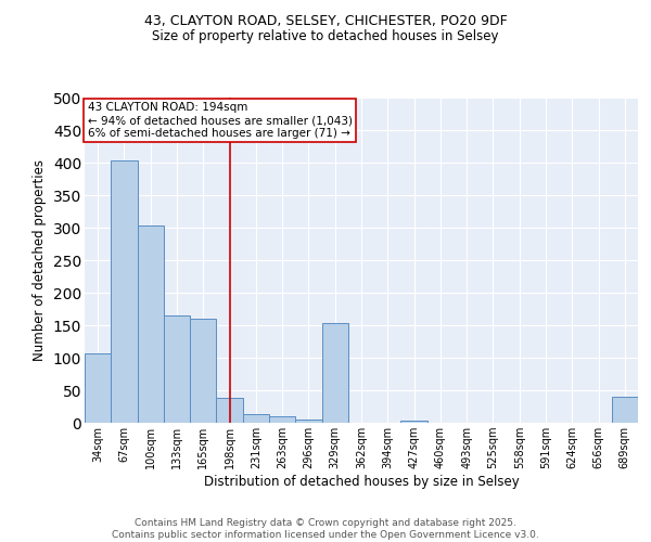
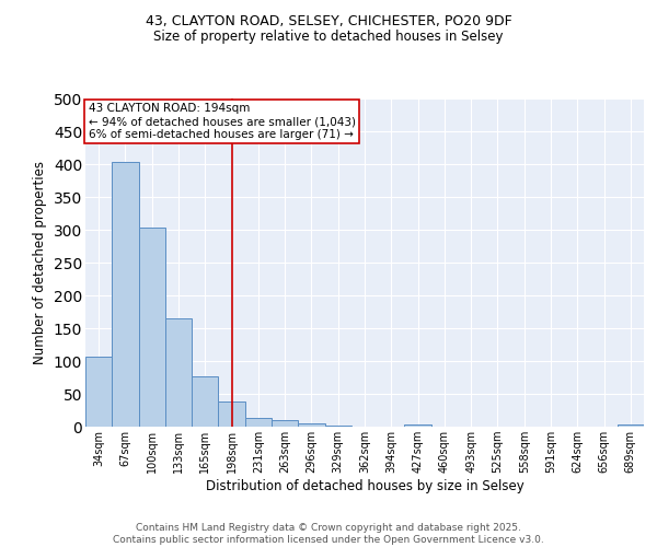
165sqm: 160 -> 76
329sqm: 154 -> 2
689sqm: 40 -> 3
